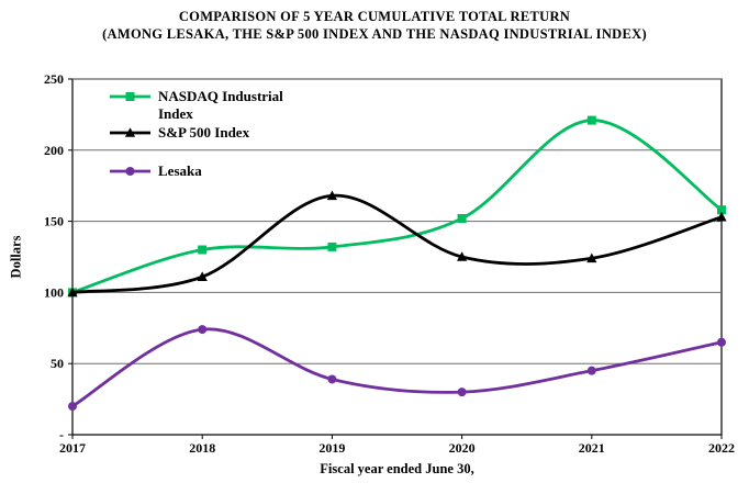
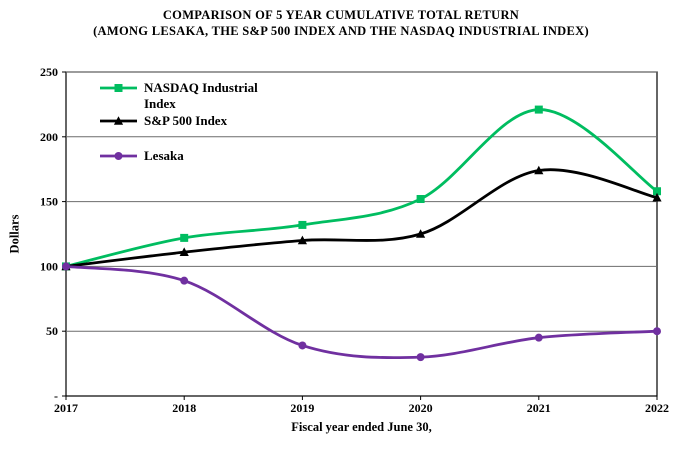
Lesaka/2017: 20 -> 100
NASDAQ Industrial Index/2018: 130 -> 122
Lesaka/2018: 74 -> 89
S&P 500 Index/2019: 168 -> 120
S&P 500 Index/2021: 124 -> 174
Lesaka/2022: 65 -> 50
